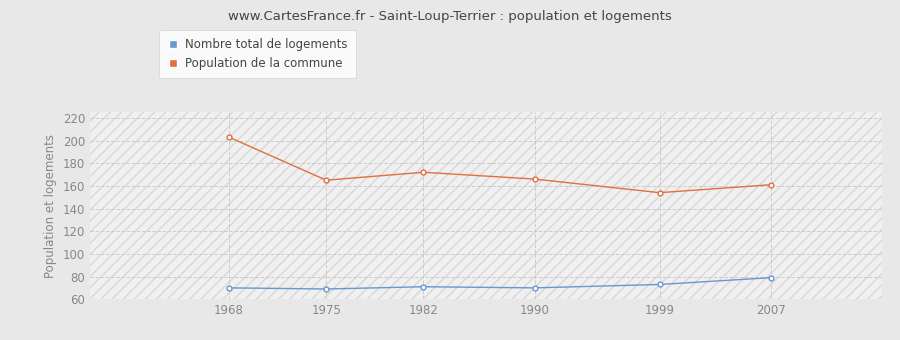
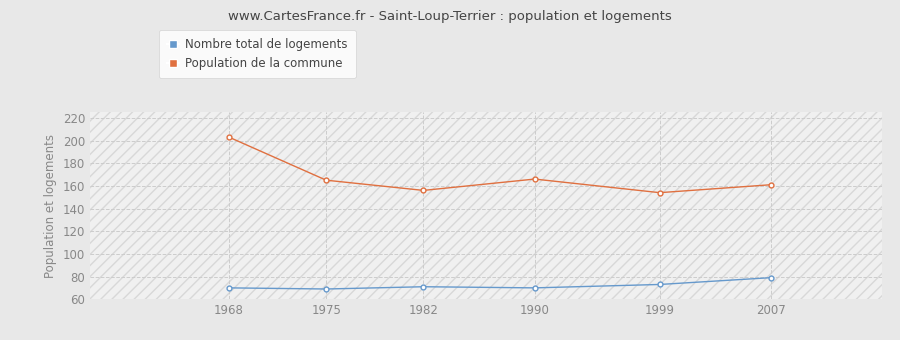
Population de la commune/1982: 172 -> 156
